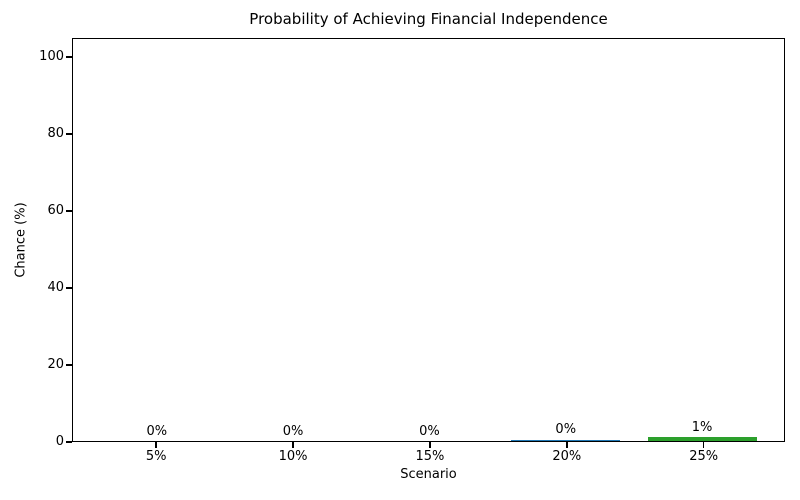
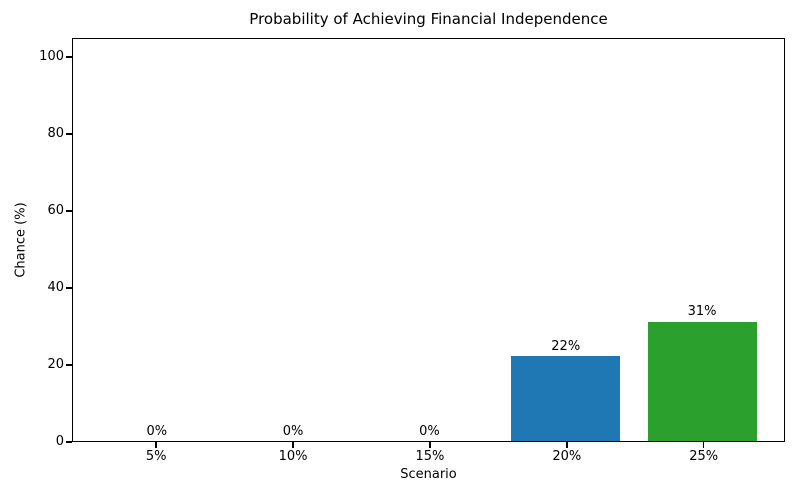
20%: 0% -> 22%
25%: 1% -> 31%
